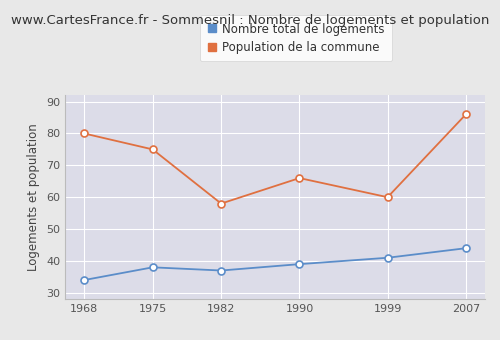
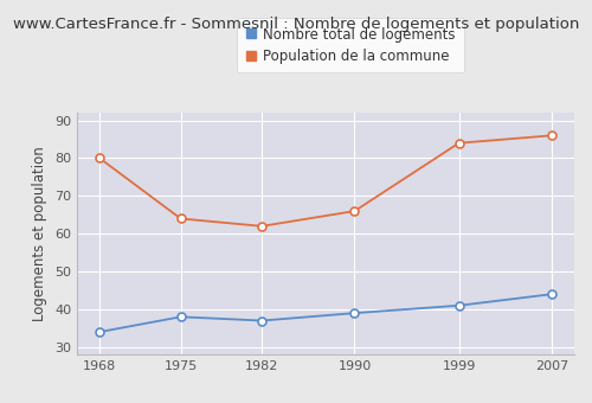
Population de la commune/1975: 75 -> 64
Population de la commune/1982: 58 -> 62
Population de la commune/1999: 60 -> 84
